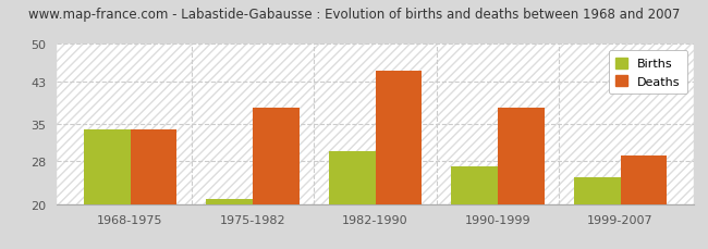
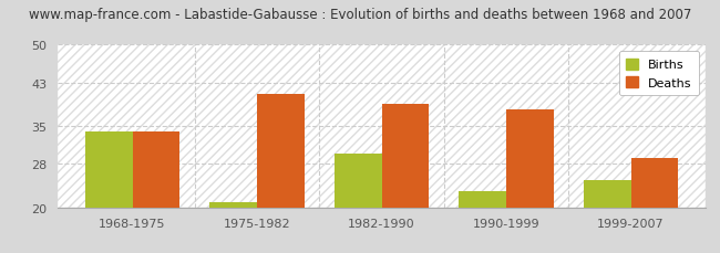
Deaths/1975-1982: 38 -> 41
Deaths/1982-1990: 45 -> 39
Births/1990-1999: 27 -> 23
